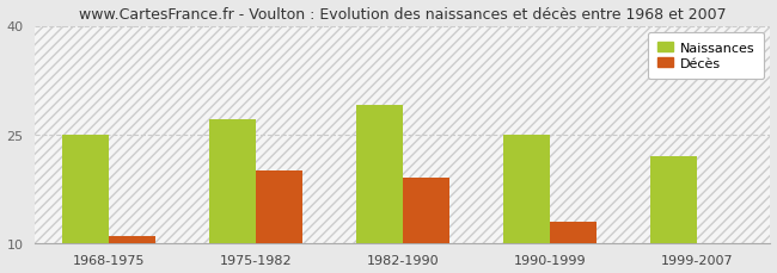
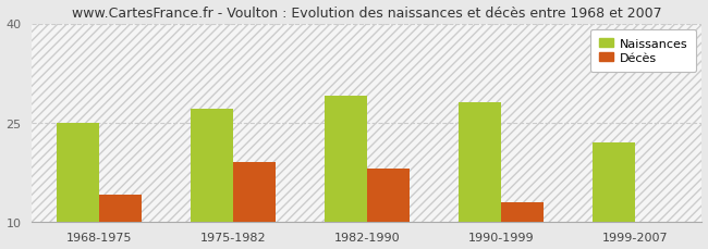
Décès/1968-1975: 11 -> 14
Décès/1975-1982: 20 -> 19
Décès/1982-1990: 19 -> 18
Naissances/1990-1999: 25 -> 28
